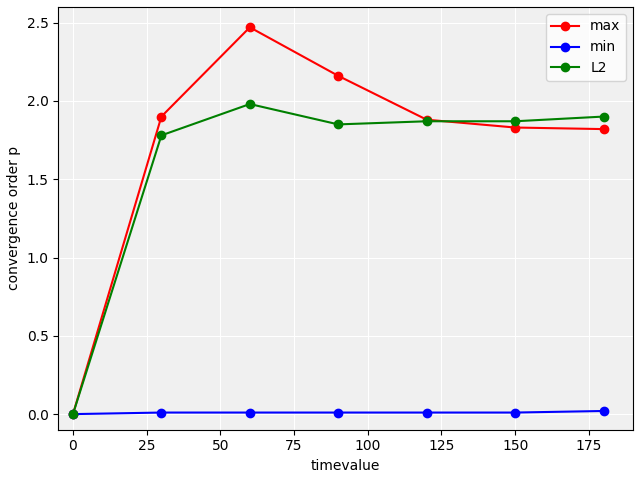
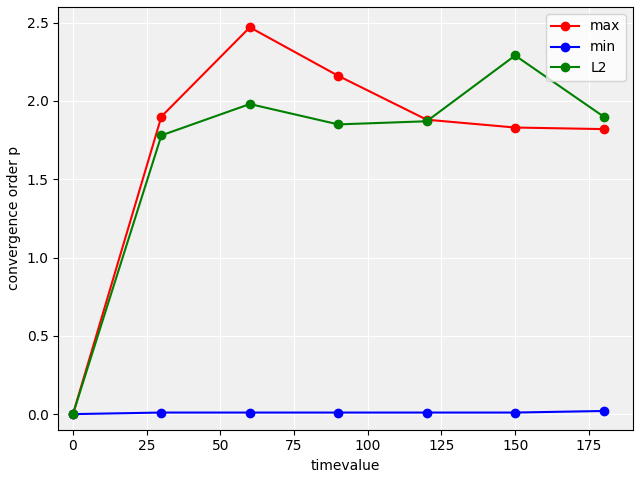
L2/150: 1.87 -> 2.29
